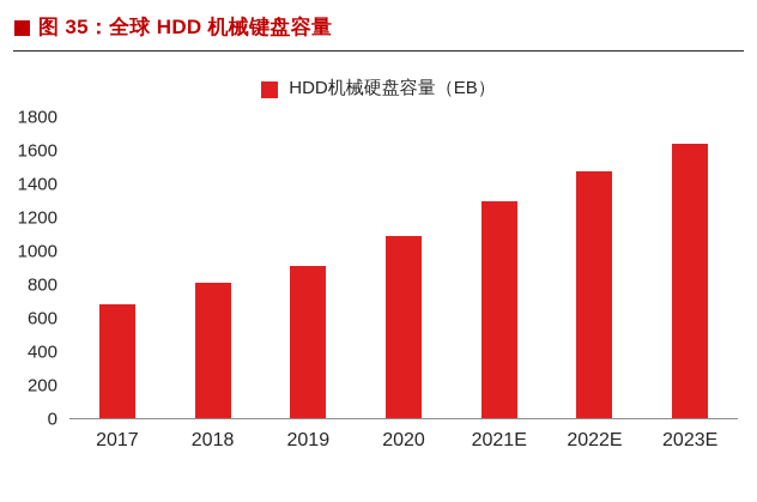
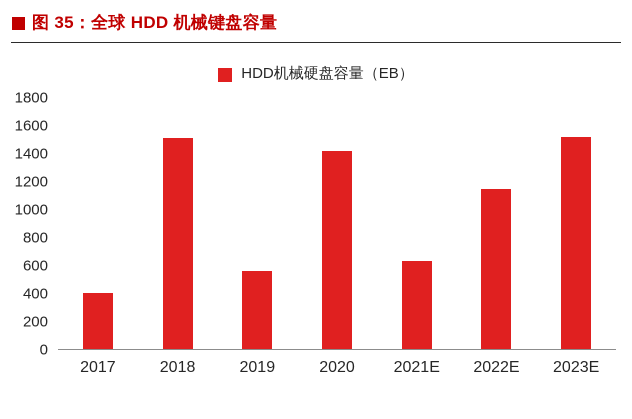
2017: 680 -> 400
2018: 810 -> 1510
2019: 910 -> 560
2020: 1090 -> 1420
2021E: 1300 -> 630
2022E: 1480 -> 1150
2023E: 1640 -> 1520
